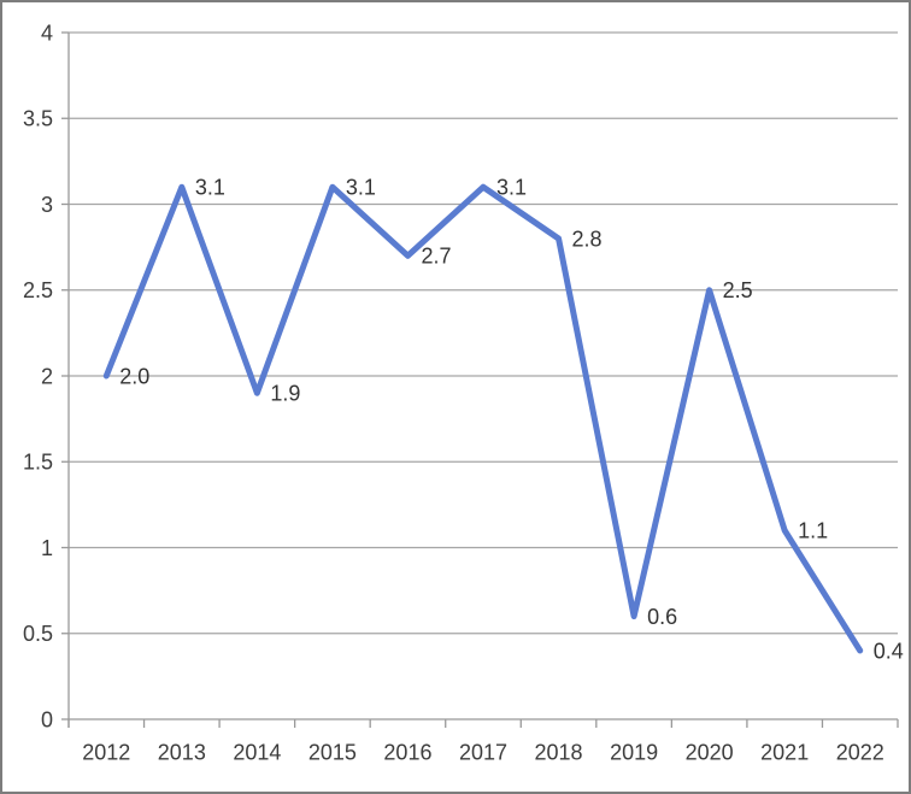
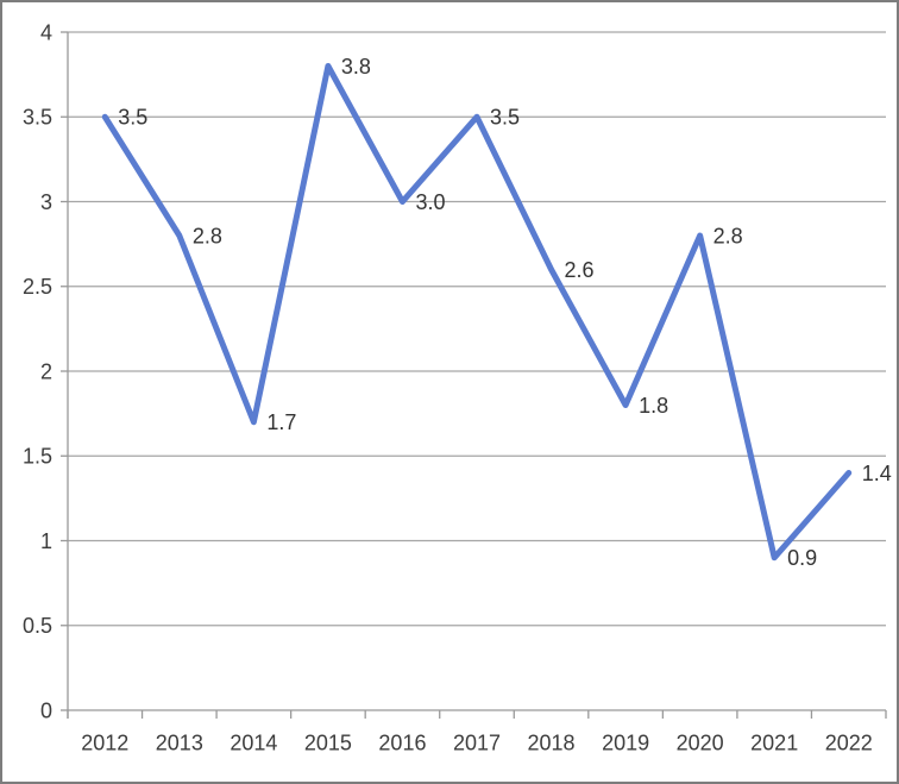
2012: 2.0 -> 3.5
2013: 3.1 -> 2.8
2014: 1.9 -> 1.7
2015: 3.1 -> 3.8
2016: 2.7 -> 3.0
2017: 3.1 -> 3.5
2018: 2.8 -> 2.6
2019: 0.6 -> 1.8
2020: 2.5 -> 2.8
2021: 1.1 -> 0.9
2022: 0.4 -> 1.4
